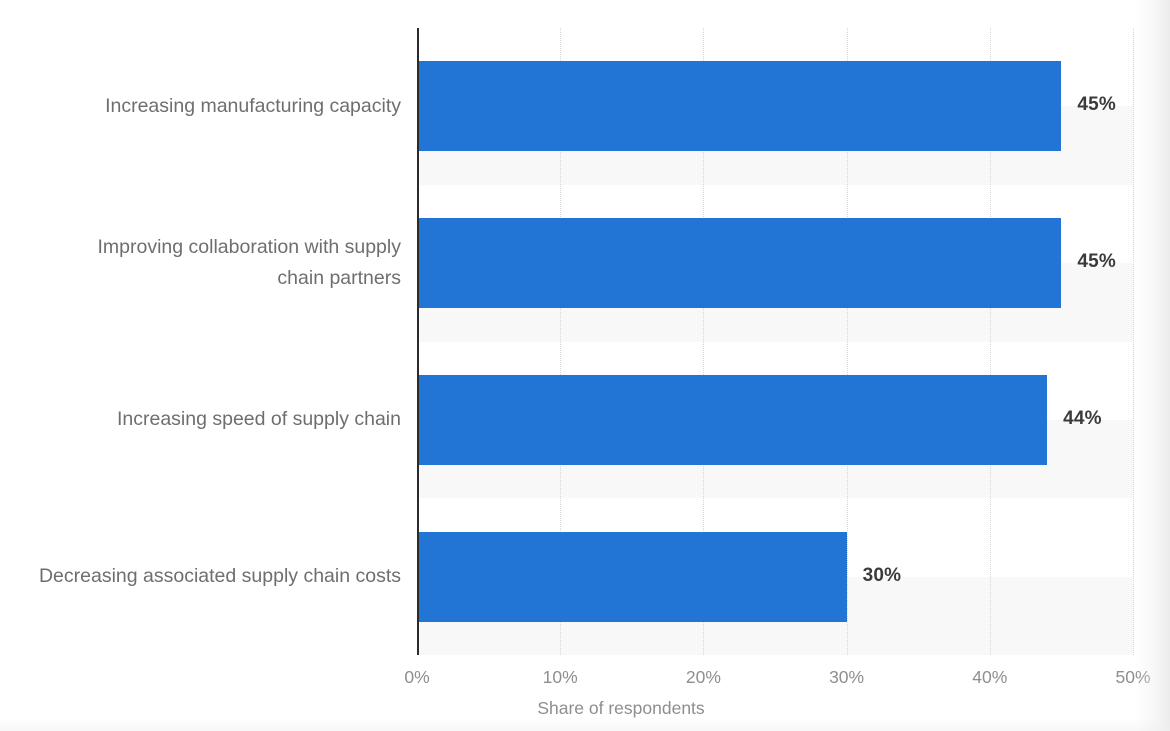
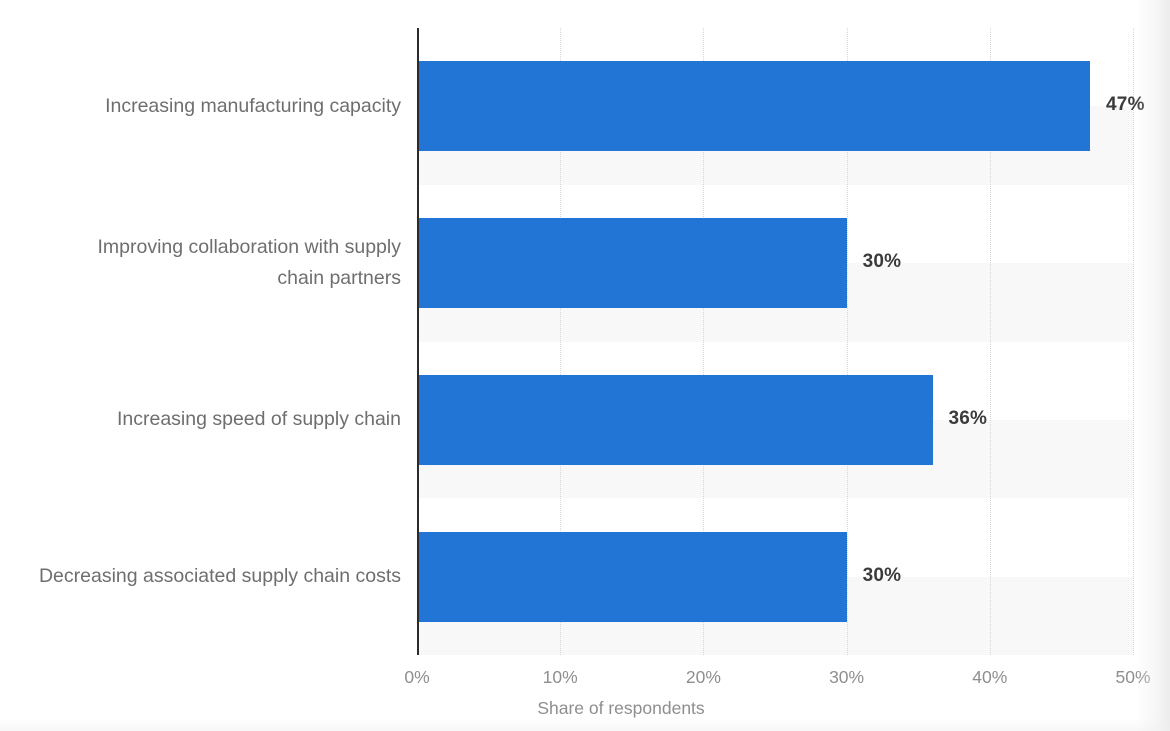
Increasing manufacturing capacity: 45% -> 47%
Improving collaboration with supply chain partners: 45% -> 30%
Increasing speed of supply chain: 44% -> 36%
